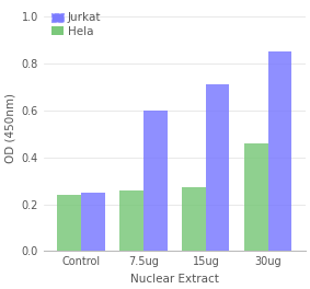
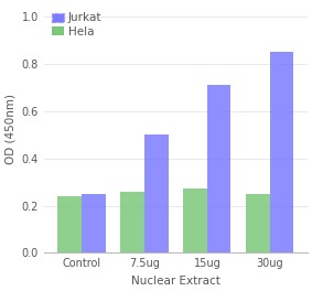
Jurkat/7.5ug: 0.60 -> 0.50
Hela/30ug: 0.46 -> 0.25
